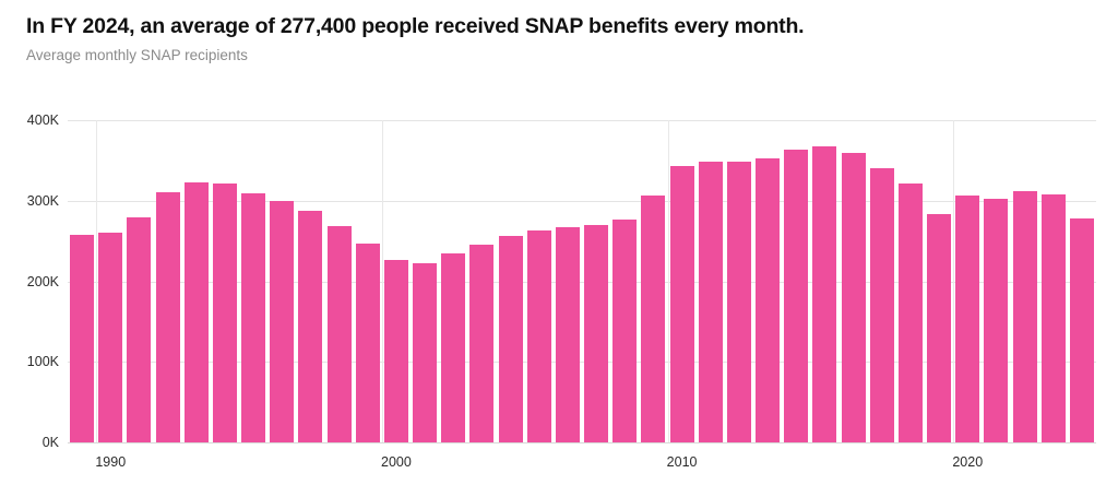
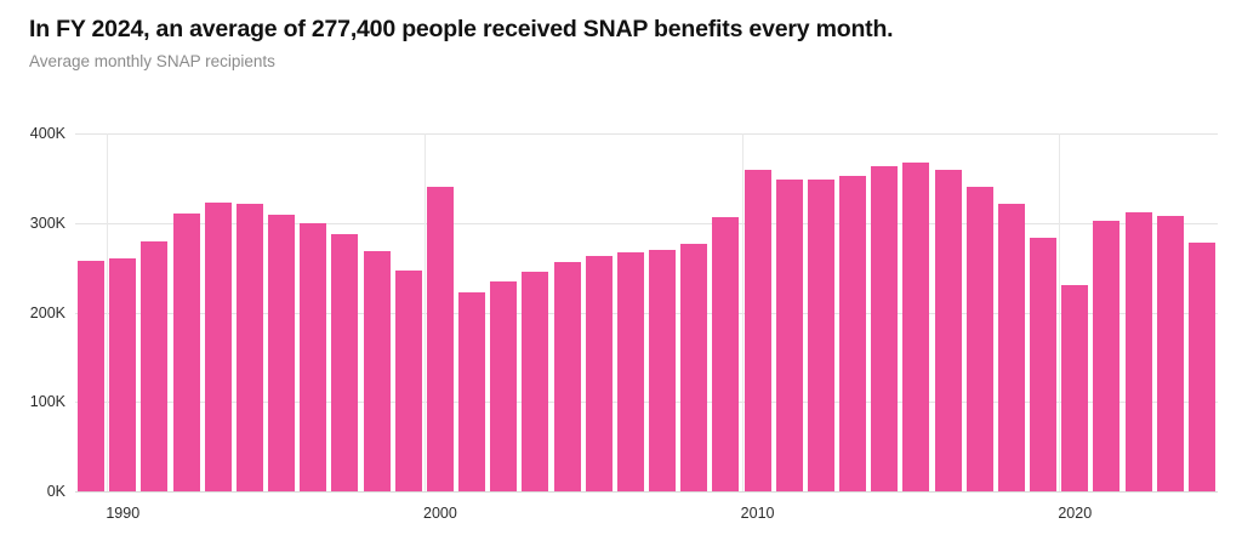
2000: 230K -> 340K
2010: 340K -> 360K
2020: 310K -> 230K
